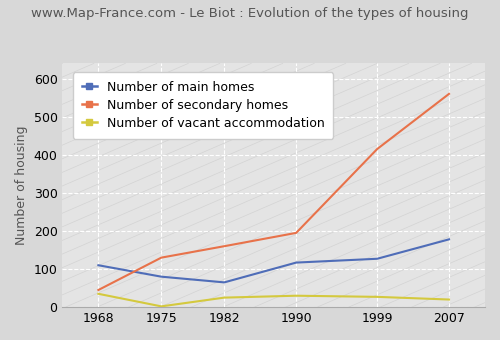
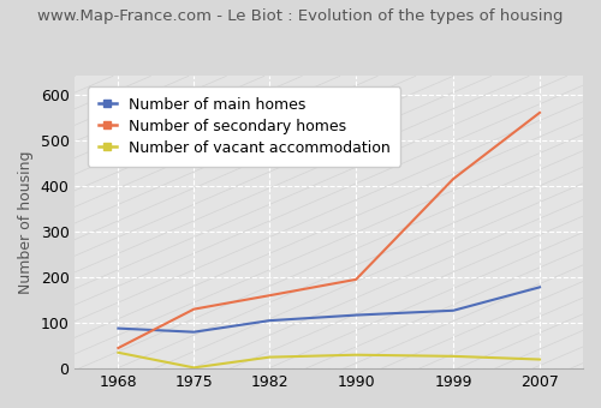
Number of main homes/1968: 110 -> 88
Number of main homes/1982: 65 -> 105
